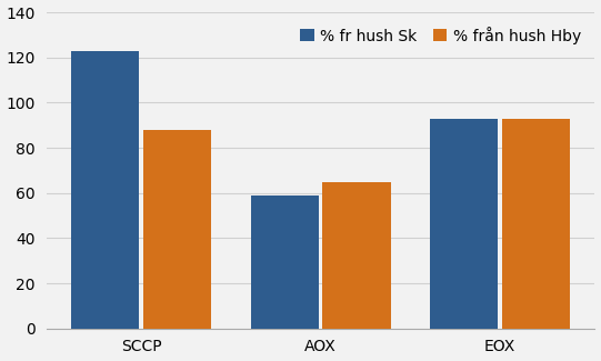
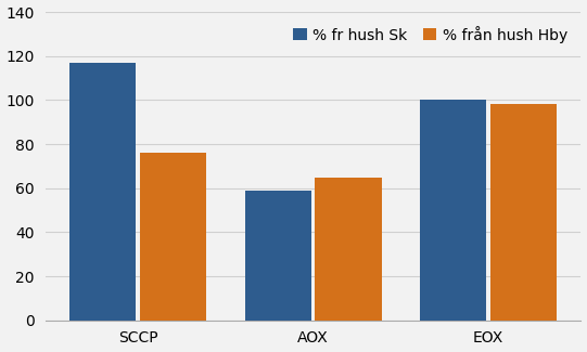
% fr hush Sk/SCCP: 123 -> 117
% från hush Hby/SCCP: 88 -> 76
% fr hush Sk/EOX: 93 -> 100
% från hush Hby/EOX: 93 -> 98
